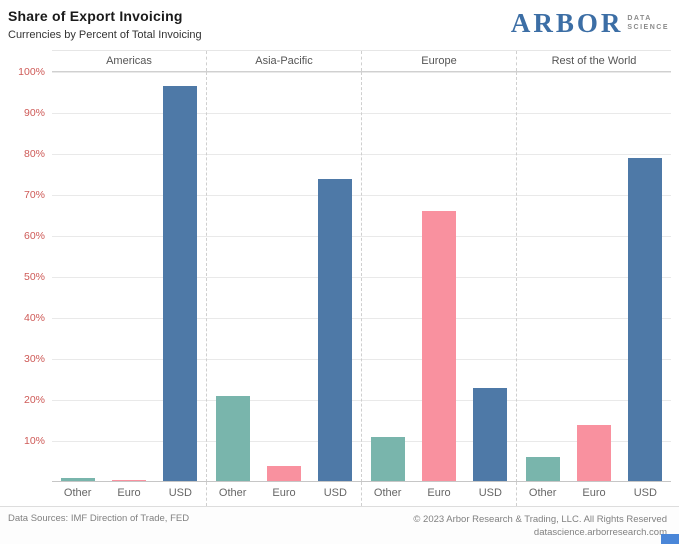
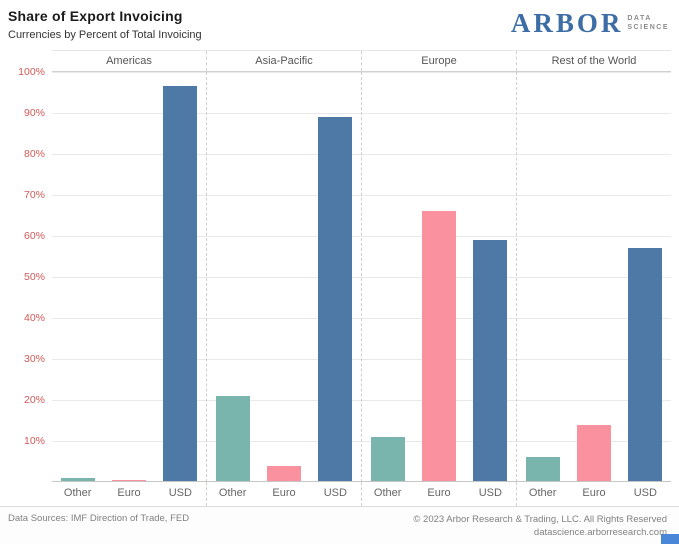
Asia-Pacific/USD: 74% -> 89%
Europe/USD: 23% -> 59%
Rest of the World/USD: 79% -> 57%
